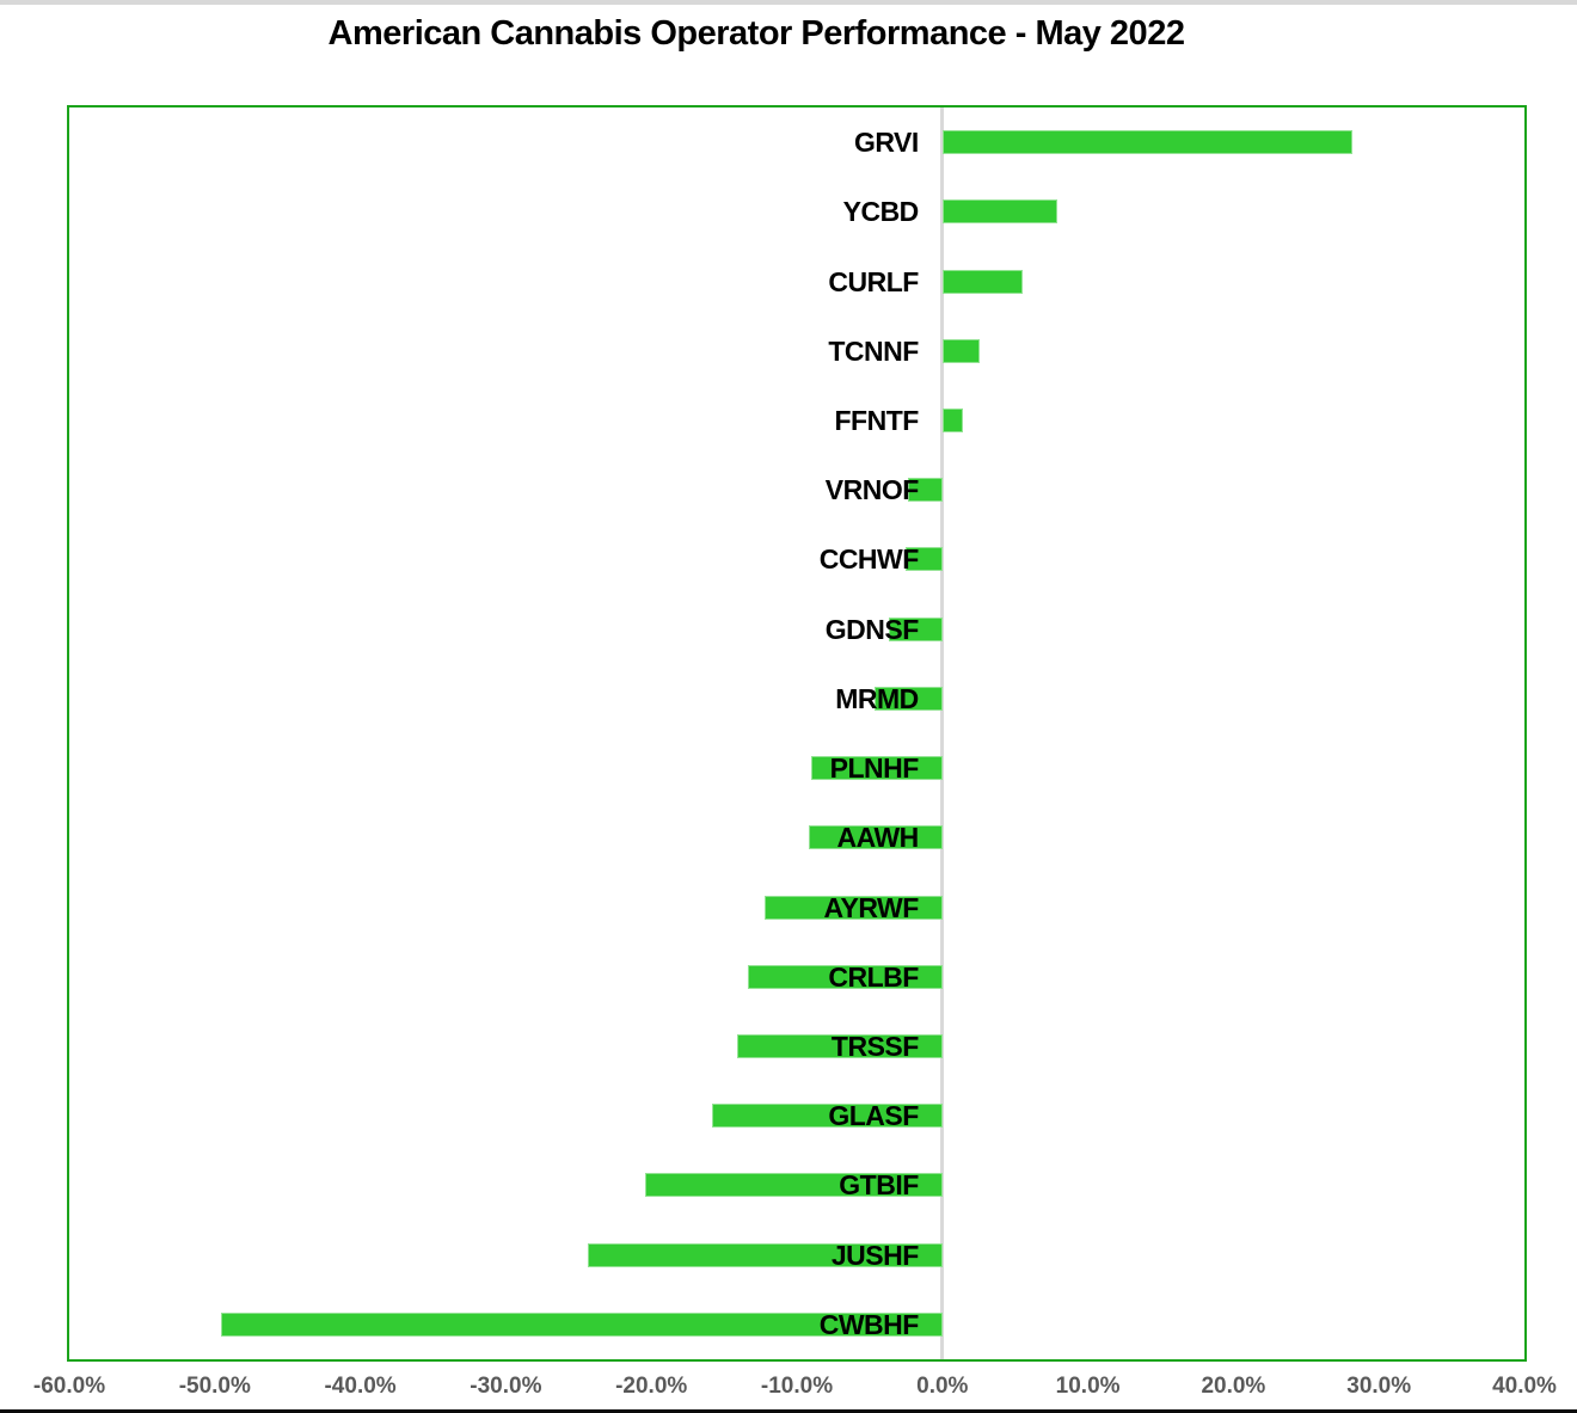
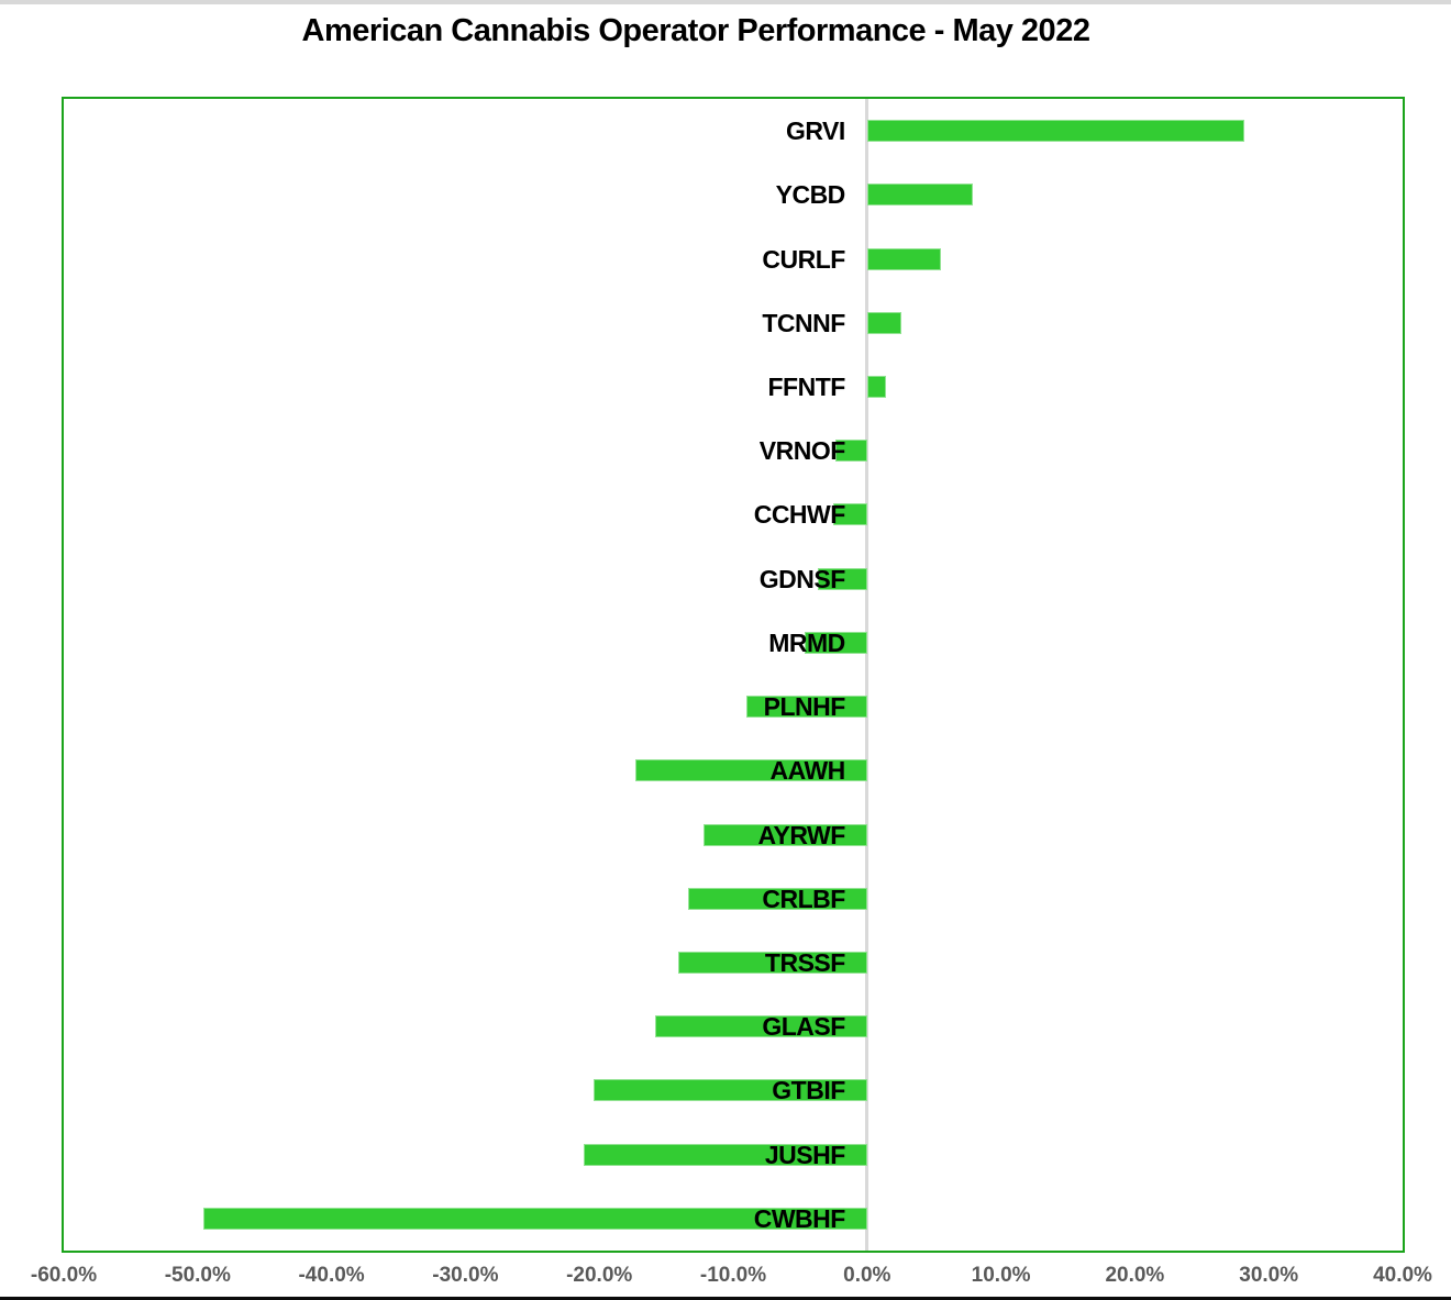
AAWH: -9.2% -> -17.3%
JUSHF: -24.4% -> -21.2%
